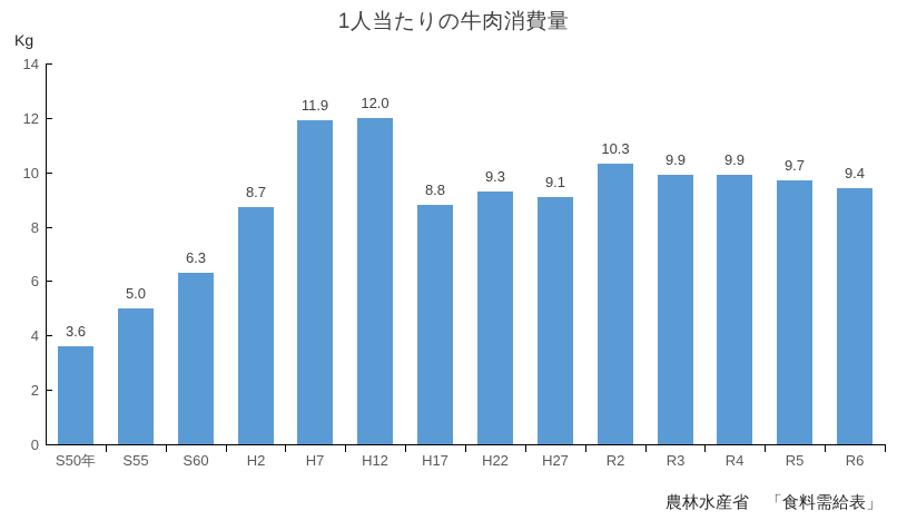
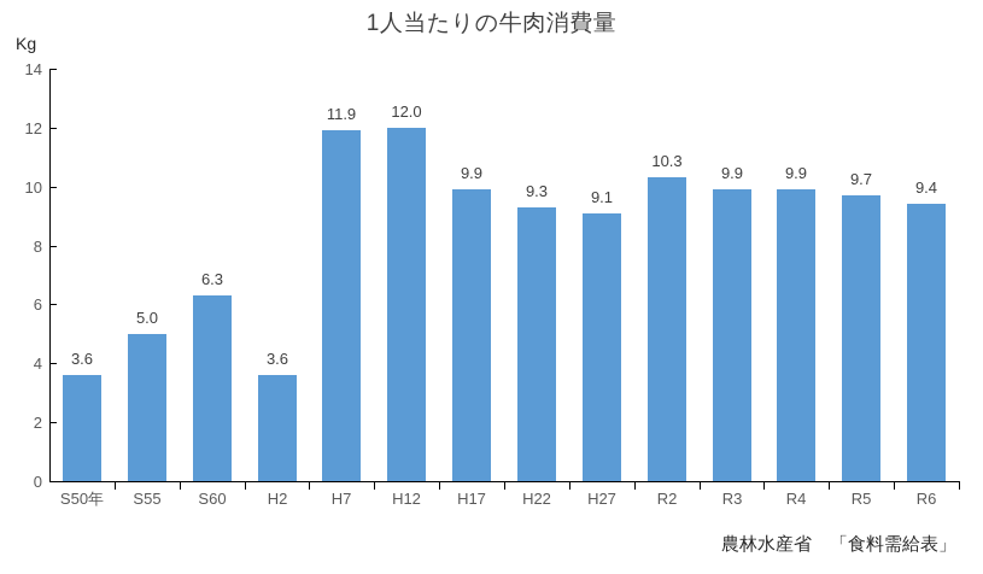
H2: 8.7 -> 3.6
H17: 8.8 -> 9.9
